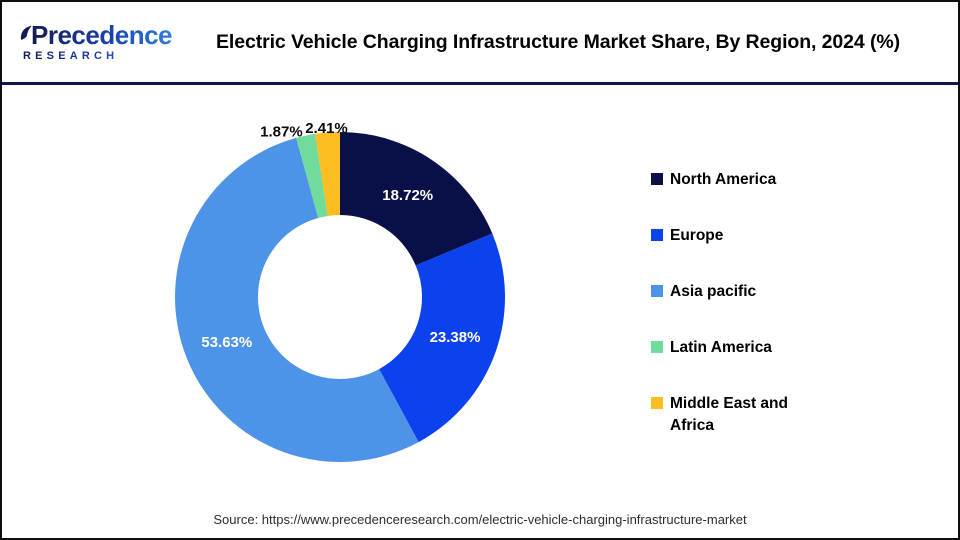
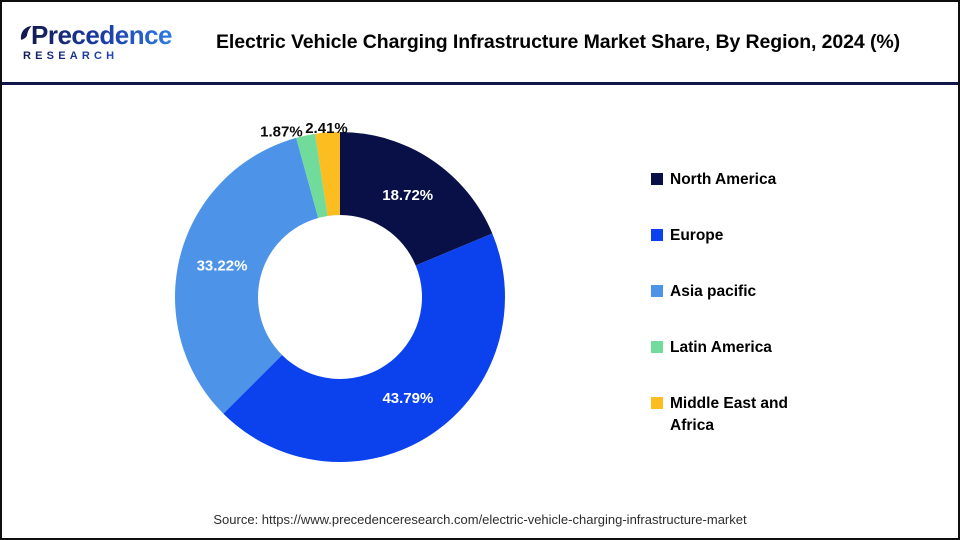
Europe: 23.38% -> 43.79%
Asia pacific: 53.63% -> 33.22%
